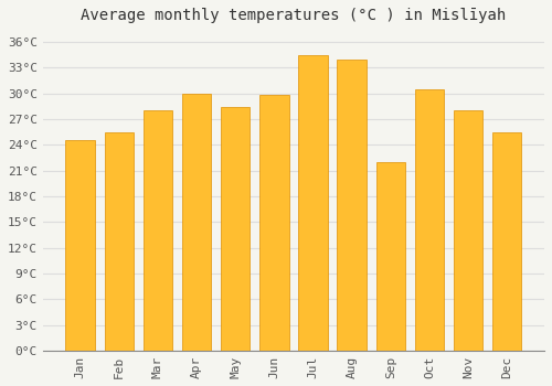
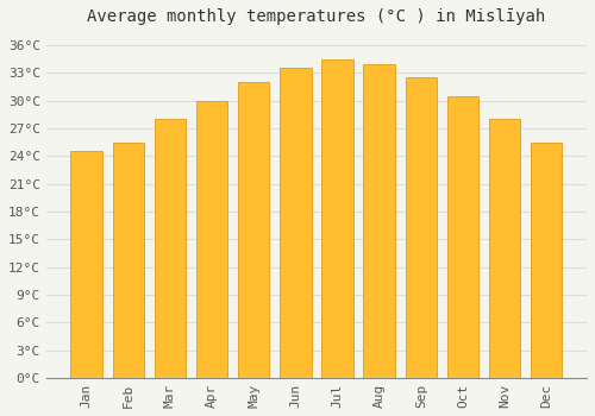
May: 28.4°C -> 32.0°C
Jun: 29.8°C -> 33.5°C
Sep: 22.0°C -> 32.5°C
